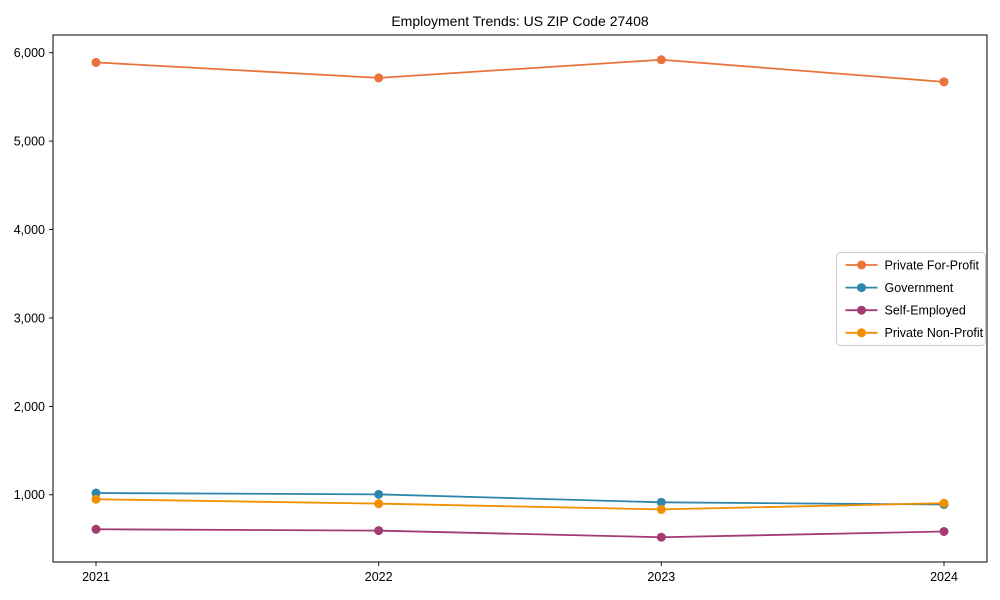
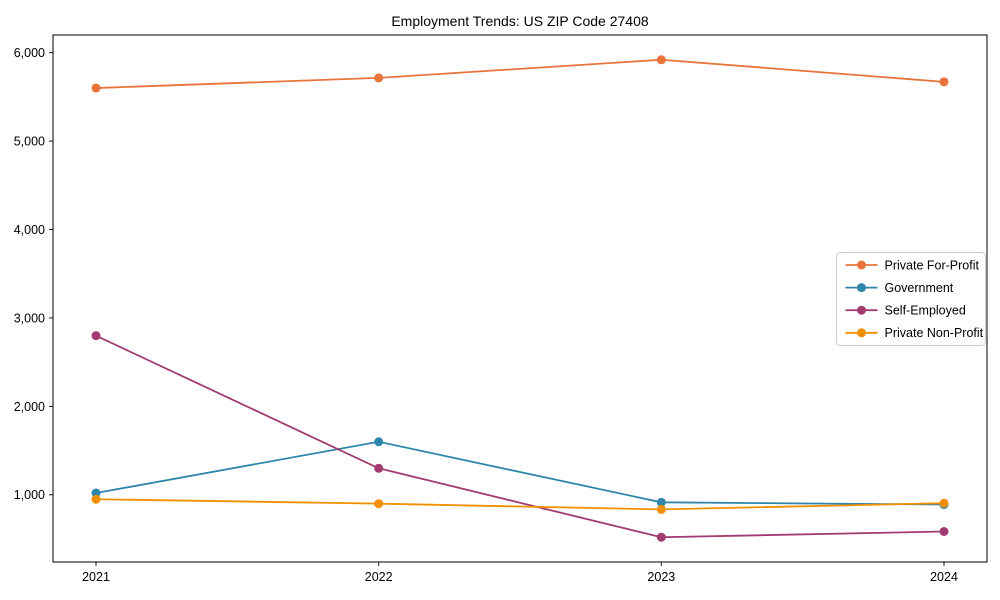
Private For-Profit/2021: 5900 -> 5600
Self-Employed/2021: 600 -> 2800
Government/2022: 1000 -> 1600
Self-Employed/2022: 600 -> 1300
